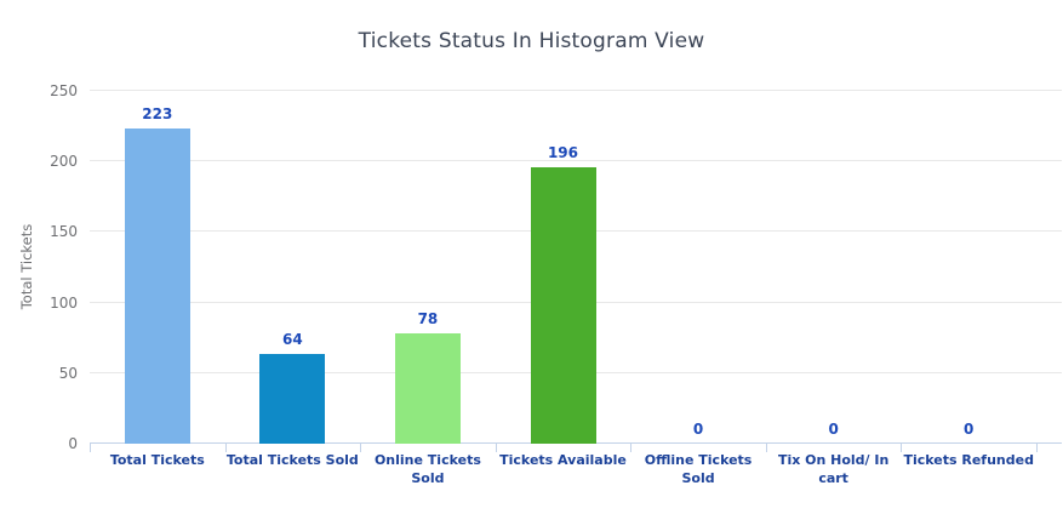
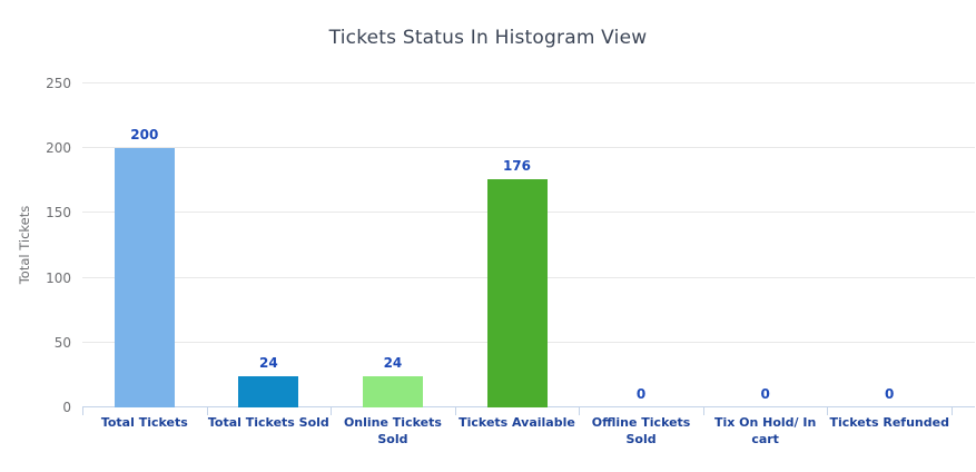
Total Tickets: 223 -> 200
Total Tickets Sold: 64 -> 24
Online Tickets Sold: 78 -> 24
Tickets Available: 196 -> 176
